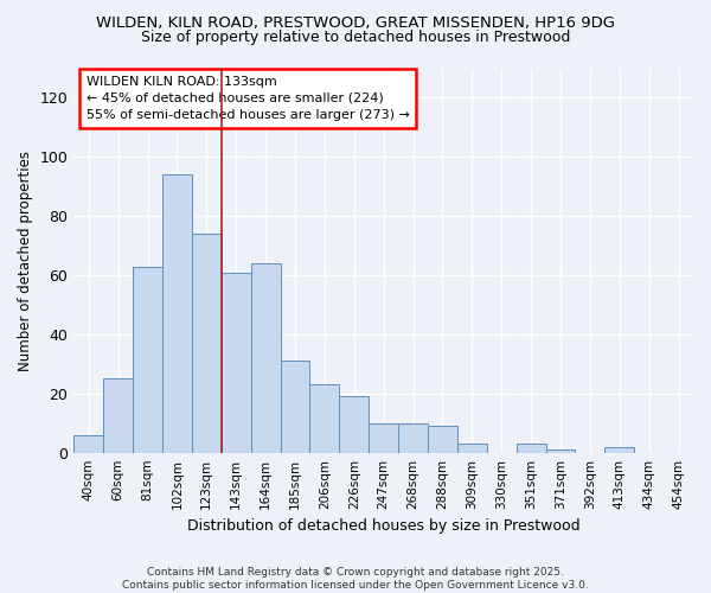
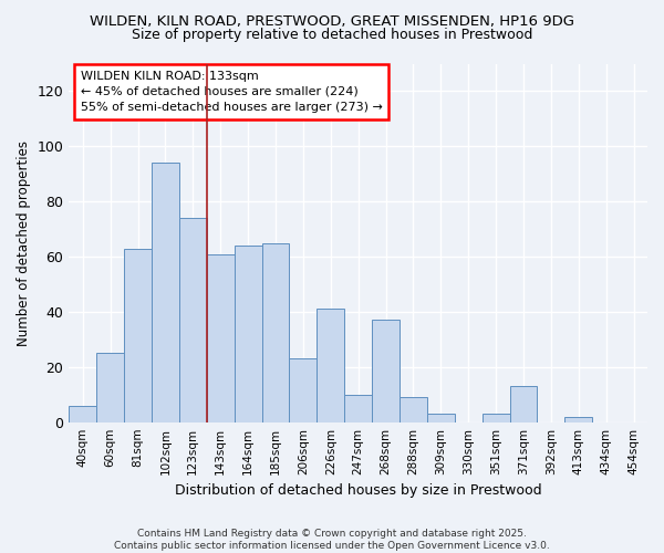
185sqm: 31 -> 65
226sqm: 19 -> 41
268sqm: 10 -> 37
371sqm: 1 -> 13
